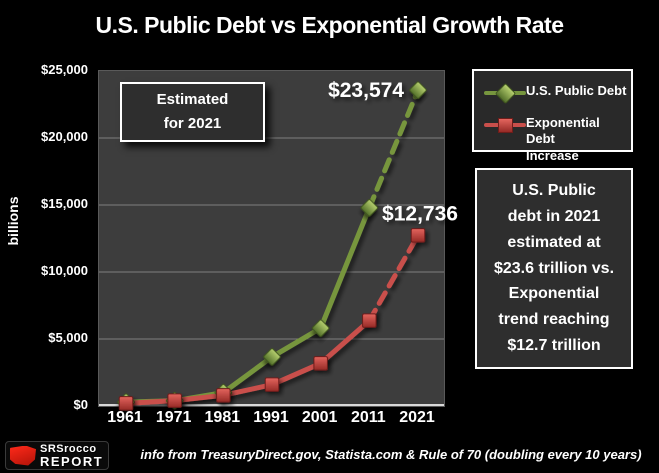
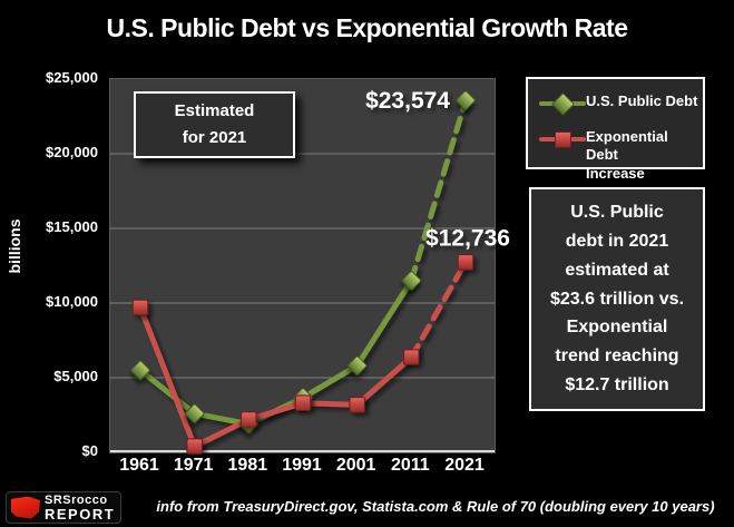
U.S. Public Debt/1961: $300 -> $5500
Exponential Debt Increase/1961: $200 -> $9700
U.S. Public Debt/1971: $400 -> $2600
U.S. Public Debt/1981: $1000 -> $1900
Exponential Debt Increase/1981: $800 -> $2200
Exponential Debt Increase/1991: $1600 -> $3300
U.S. Public Debt/2011: $14800 -> $11500
